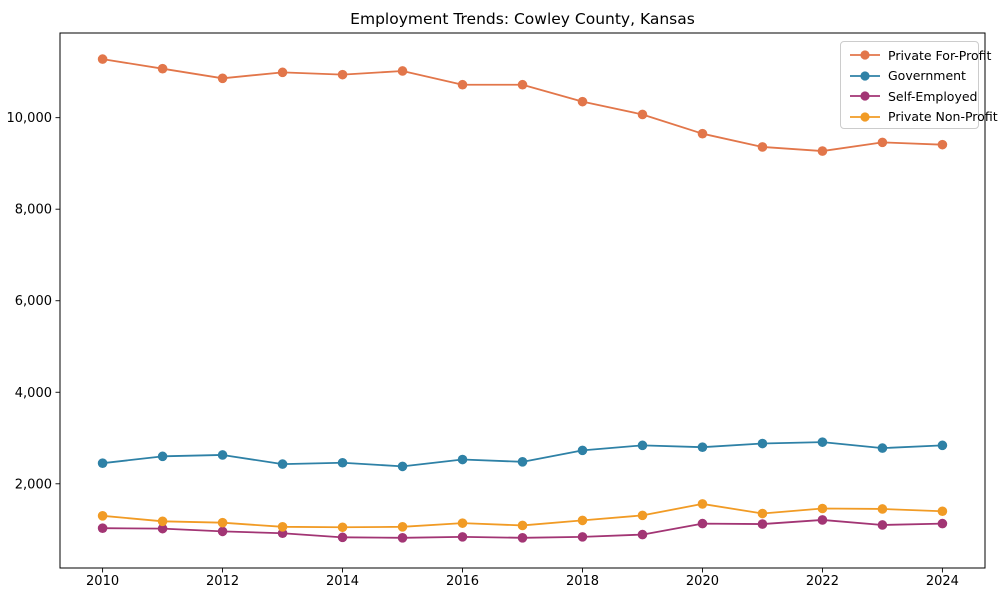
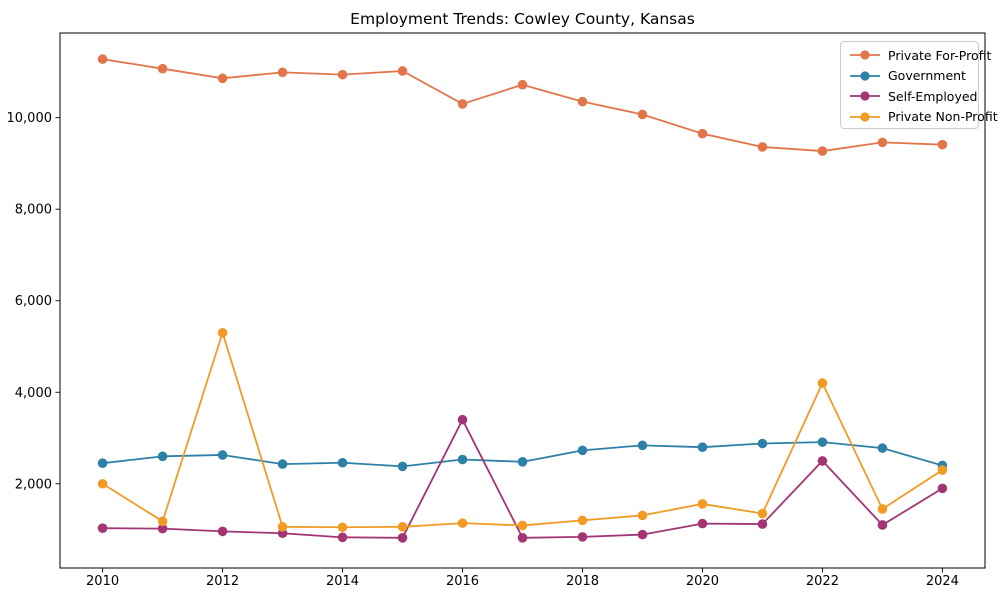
Private Non-Profit/2010: 1300 -> 2000
Private Non-Profit/2012: 1200 -> 5300
Private For-Profit/2016: 10700 -> 10300
Self-Employed/2016: 800 -> 3400
Self-Employed/2022: 1200 -> 2500
Private Non-Profit/2022: 1500 -> 4200
Government/2024: 2800 -> 2400
Self-Employed/2024: 1100 -> 1900
Private Non-Profit/2024: 1400 -> 2300
